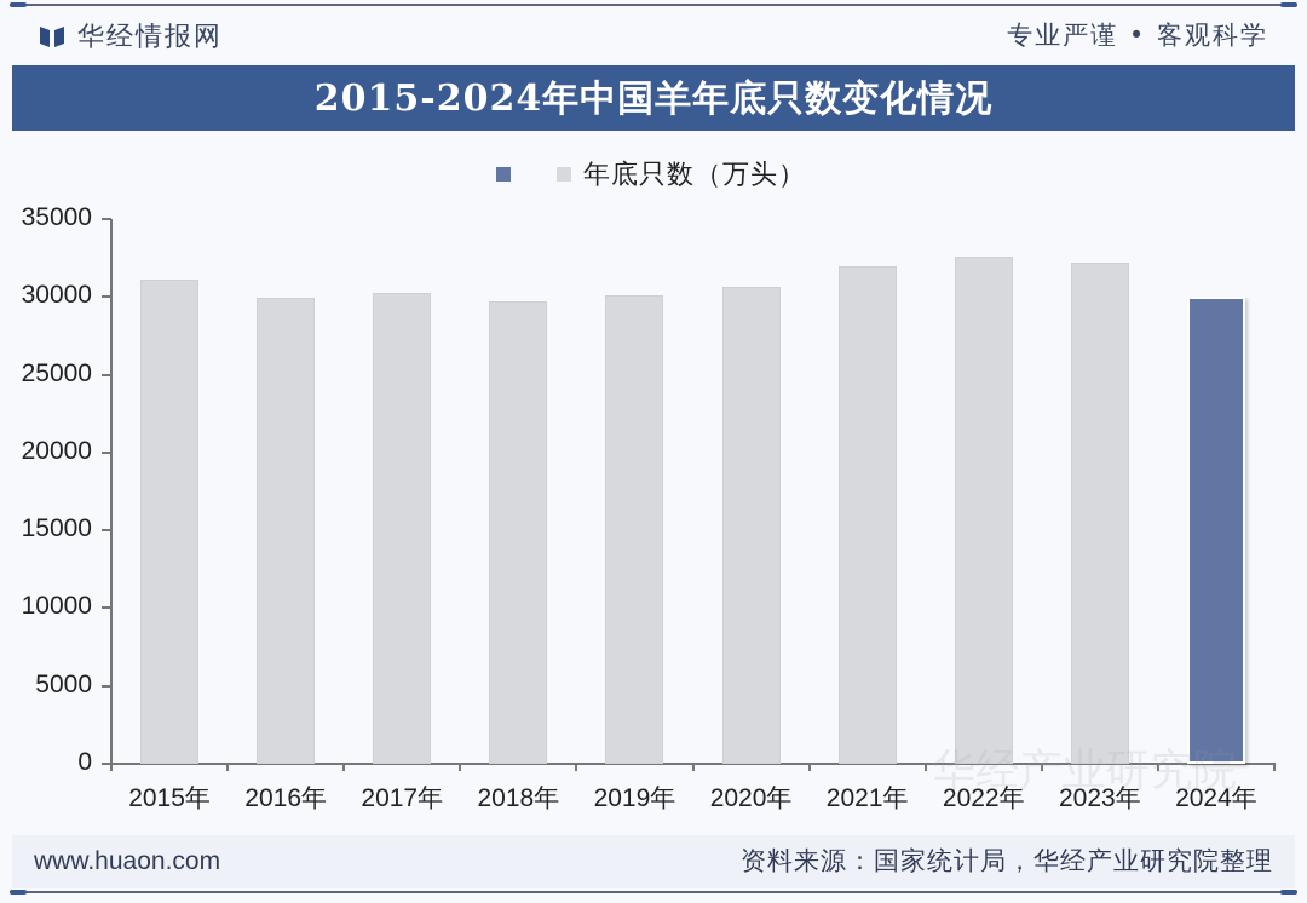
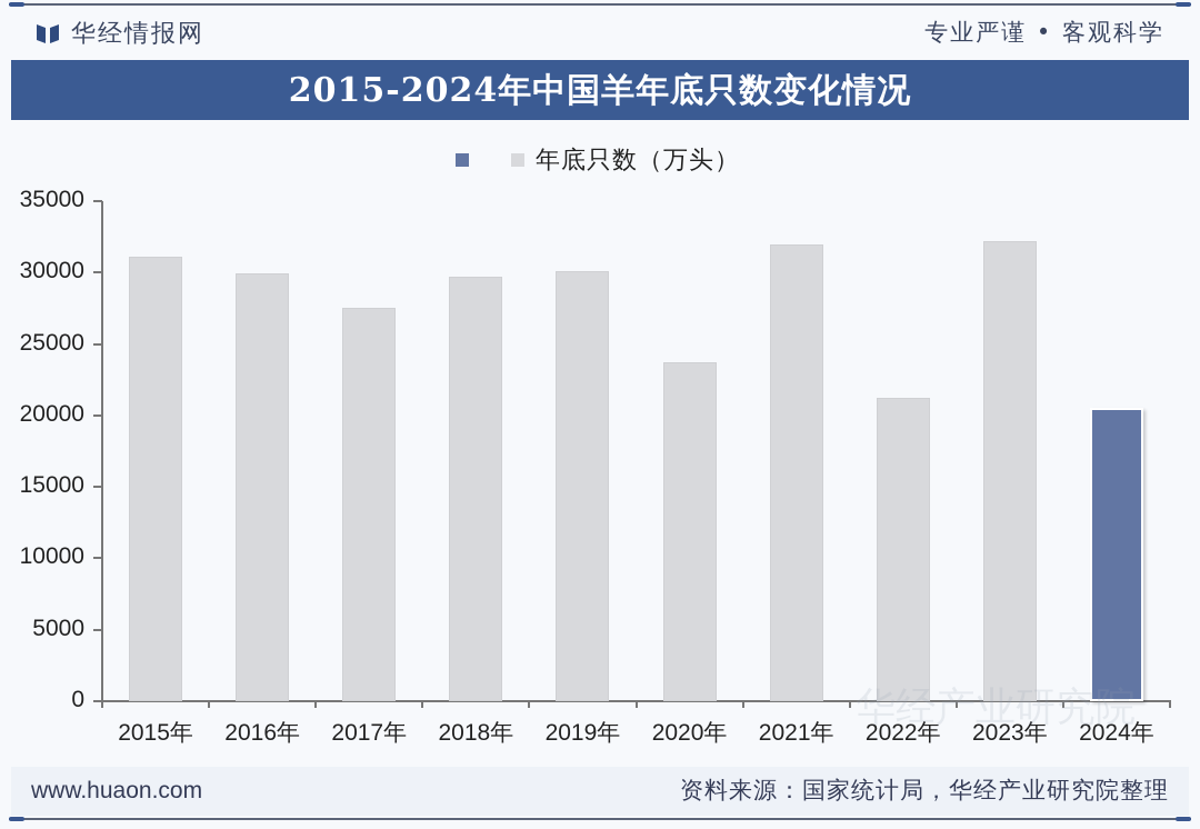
2017年: 30200 -> 27500
2020年: 30700 -> 23700
2022年: 32600 -> 21200
2024年: 30000 -> 20500
